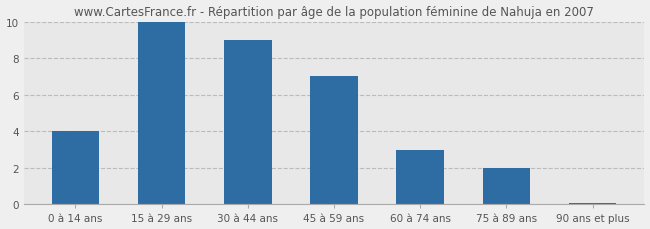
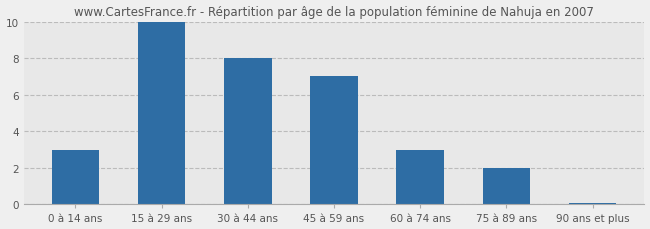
0 à 14 ans: 4.0 -> 3.0
30 à 44 ans: 9.0 -> 8.0
